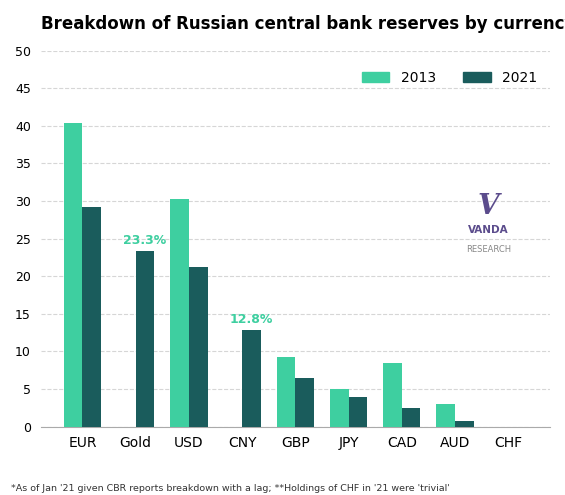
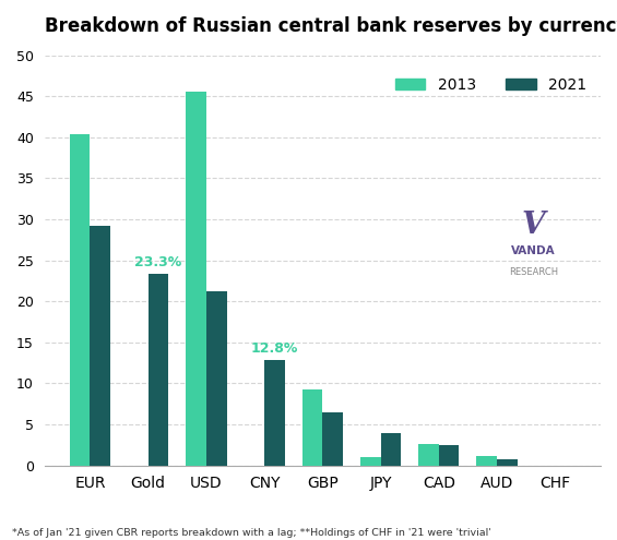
2013/USD: 30.2 -> 45.6
2013/JPY: 5.0 -> 1.0
2013/CAD: 8.4 -> 2.6
2013/AUD: 3.0 -> 1.1
